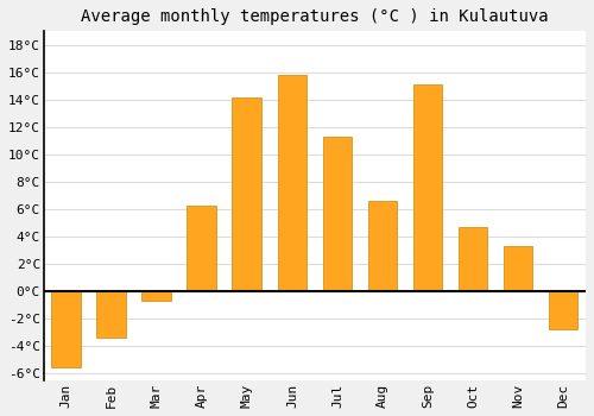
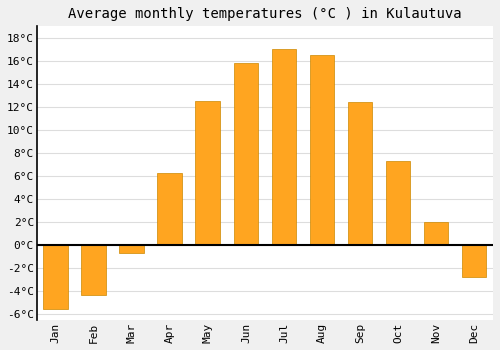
Feb: -3.4°C -> -4.3°C
May: 14.2°C -> 12.5°C
Jul: 11.3°C -> 17.0°C
Aug: 6.6°C -> 16.5°C
Sep: 15.1°C -> 12.4°C
Oct: 4.7°C -> 7.3°C
Nov: 3.3°C -> 2.0°C
